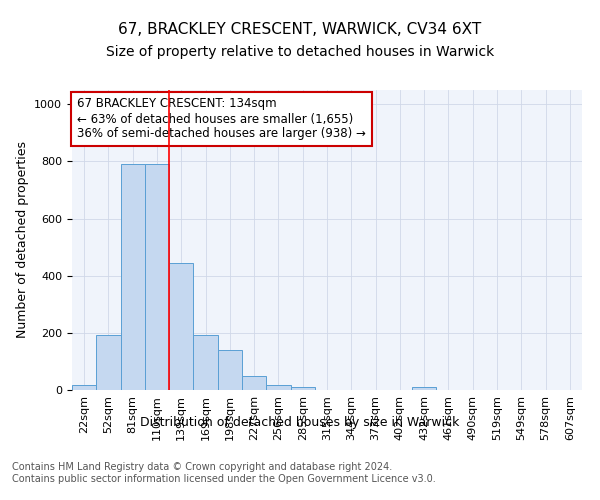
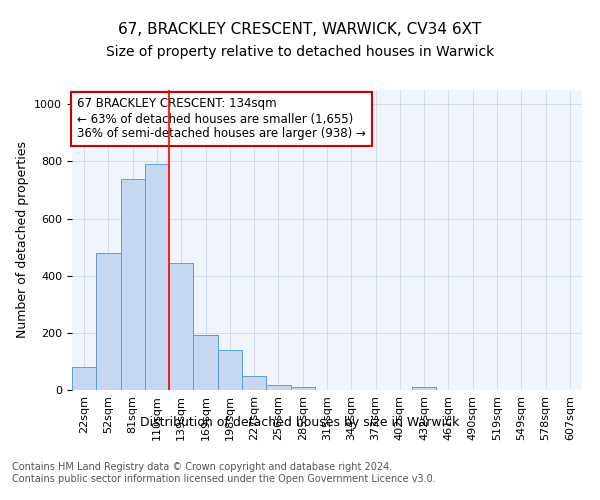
22sqm: 18 -> 80
52sqm: 193 -> 480
81sqm: 790 -> 740
